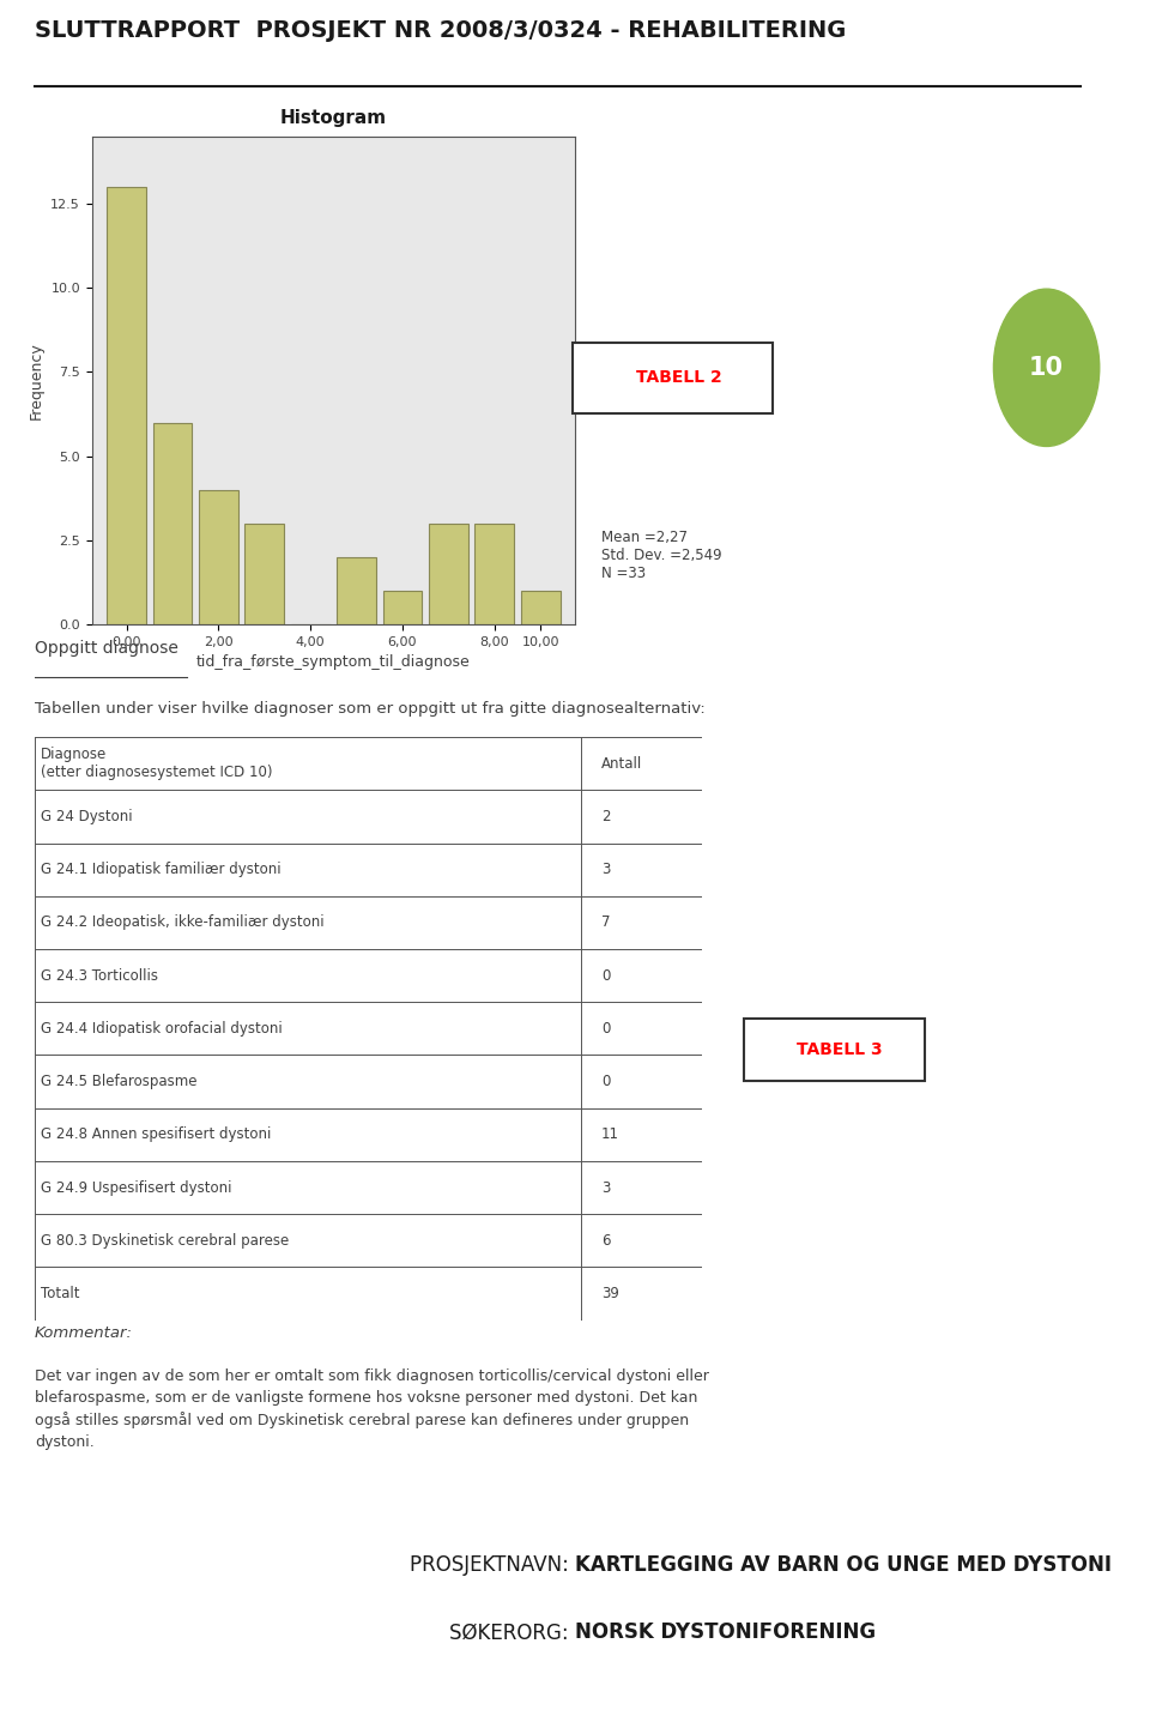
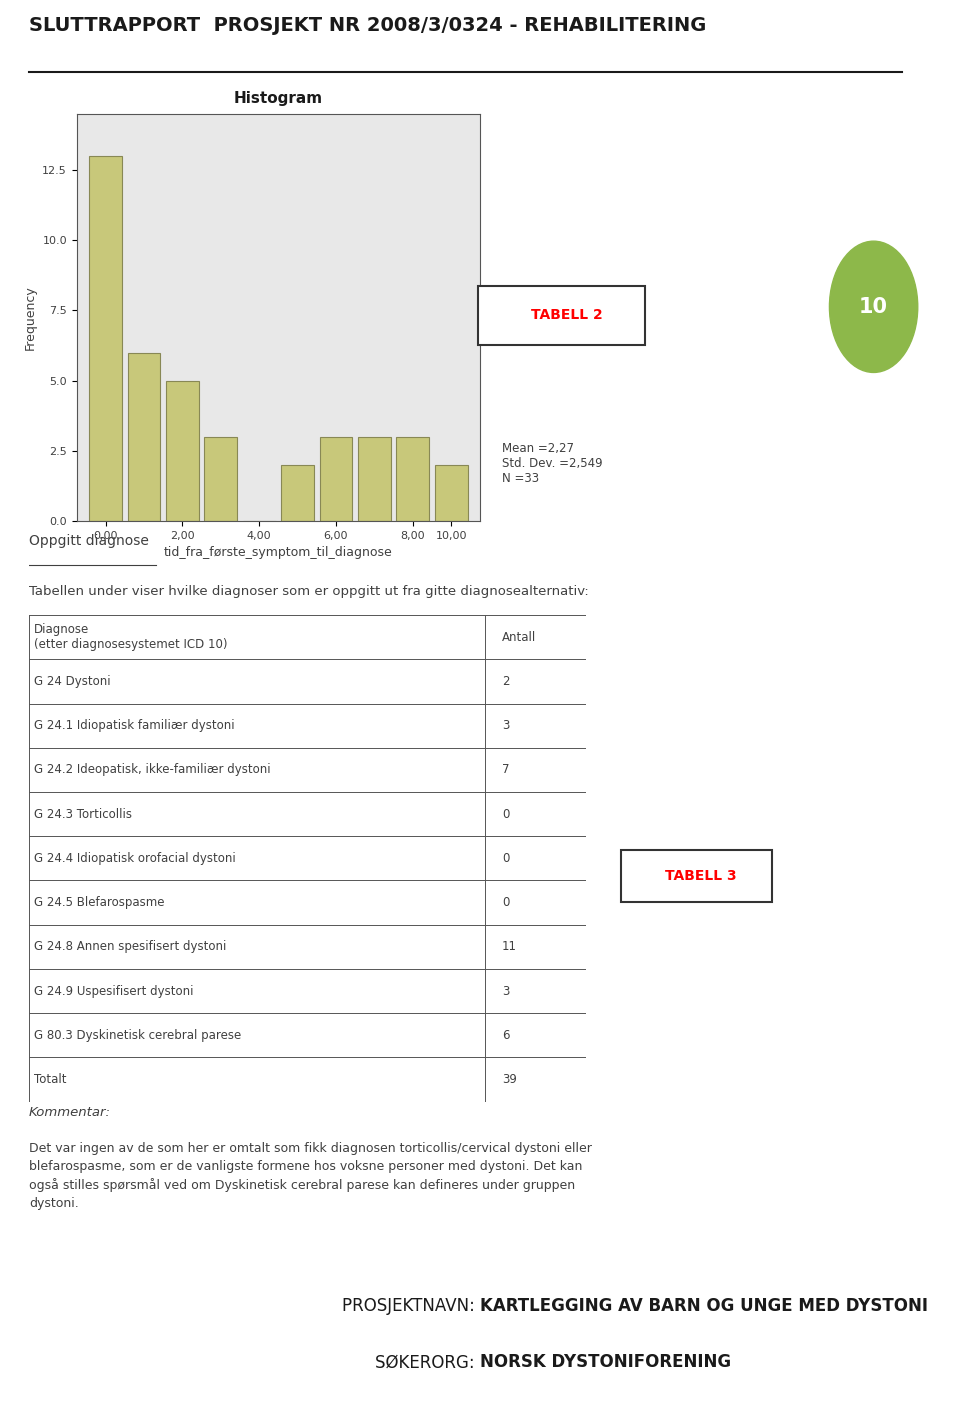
2,00: 4 -> 5
6,00: 1 -> 3
10,00: 1 -> 2
